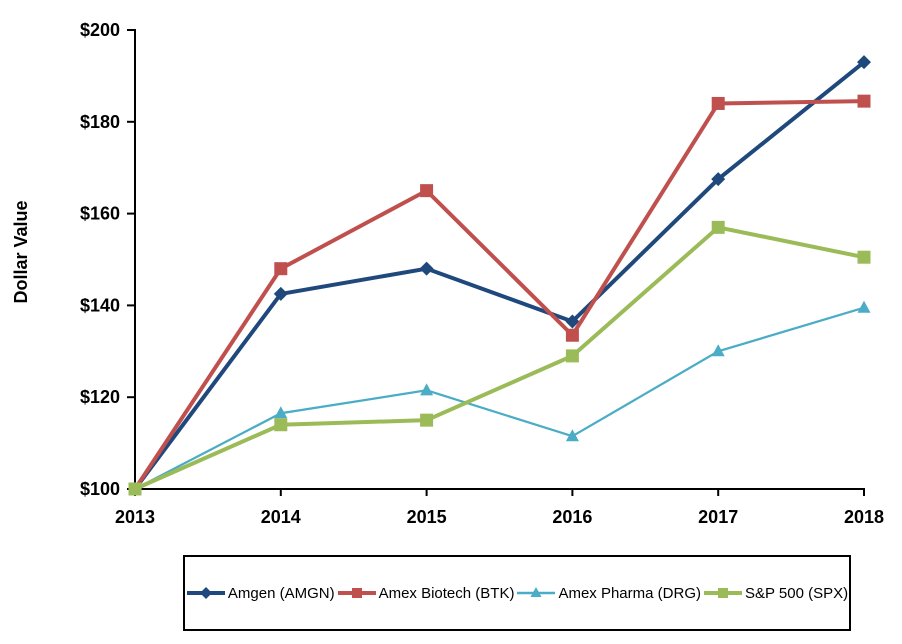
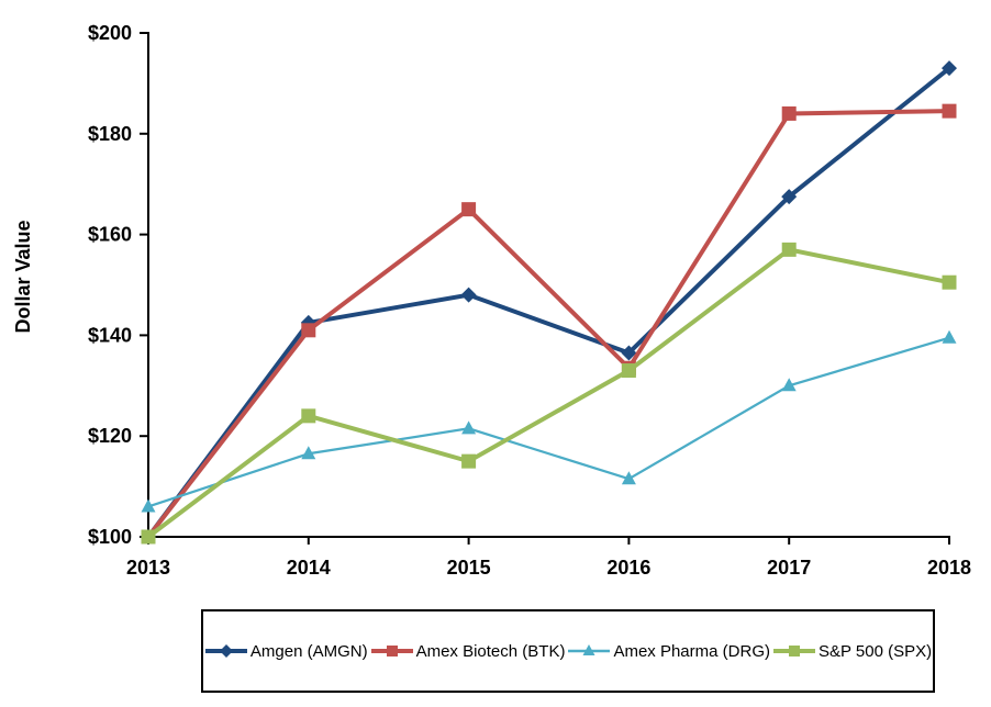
Amex Pharma (DRG)/2013: $100 -> $106
Amex Biotech (BTK)/2014: $148 -> $141
S&P 500 (SPX)/2014: $114 -> $124
S&P 500 (SPX)/2016: $129 -> $133
